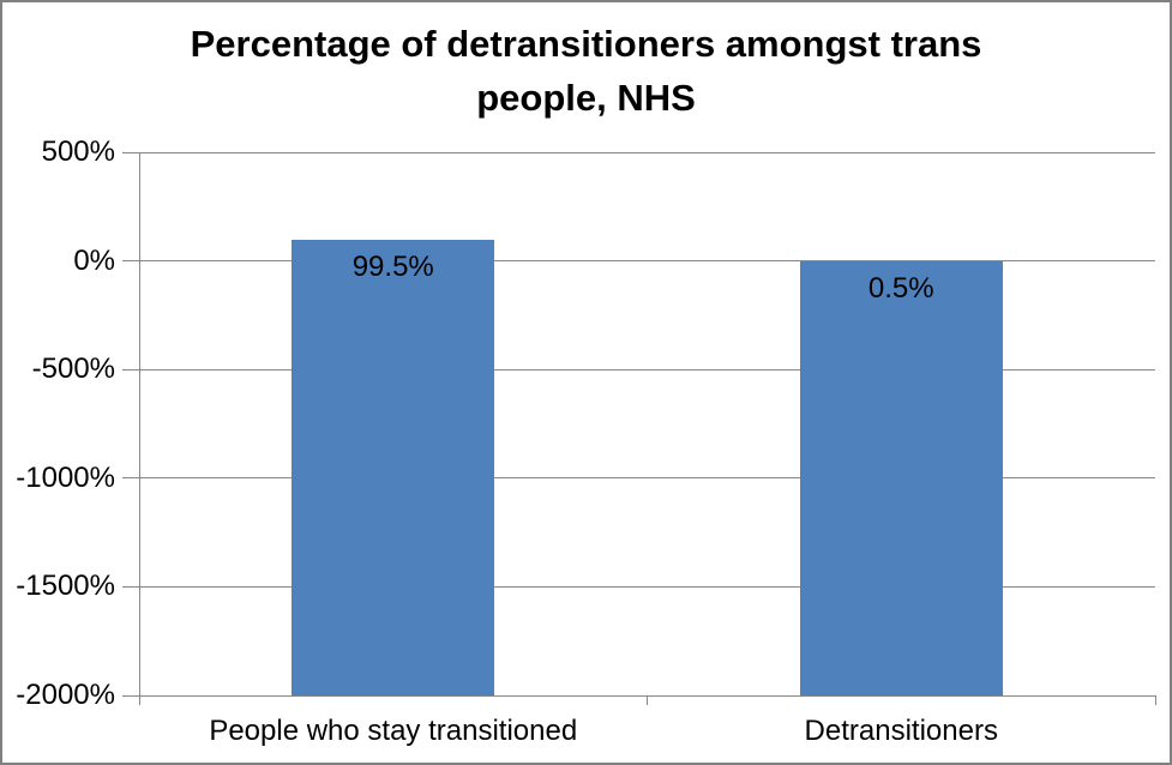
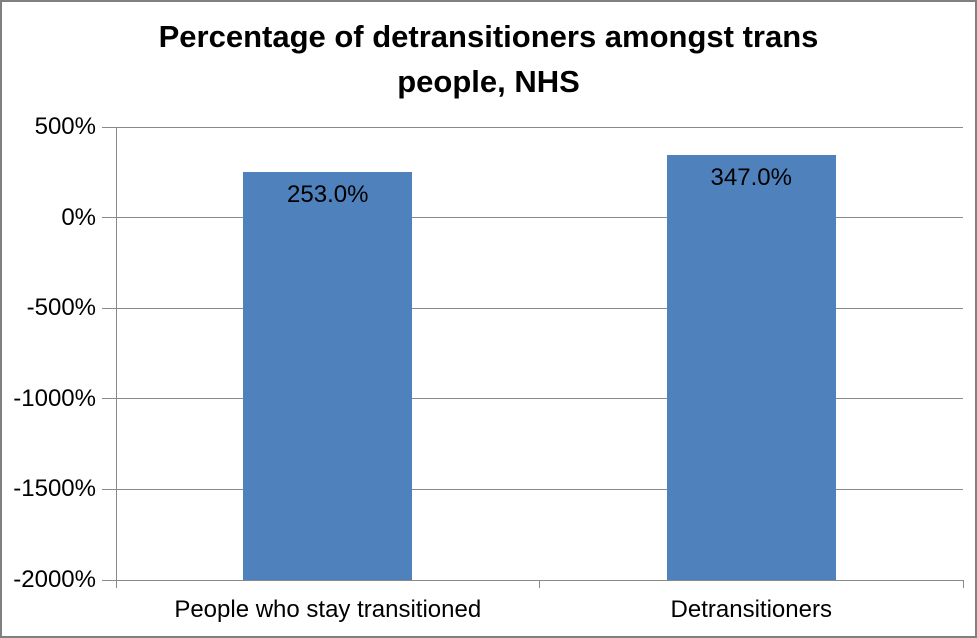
People who stay transitioned: 99.5% -> 253.0%
Detransitioners: 0.5% -> 347.0%
